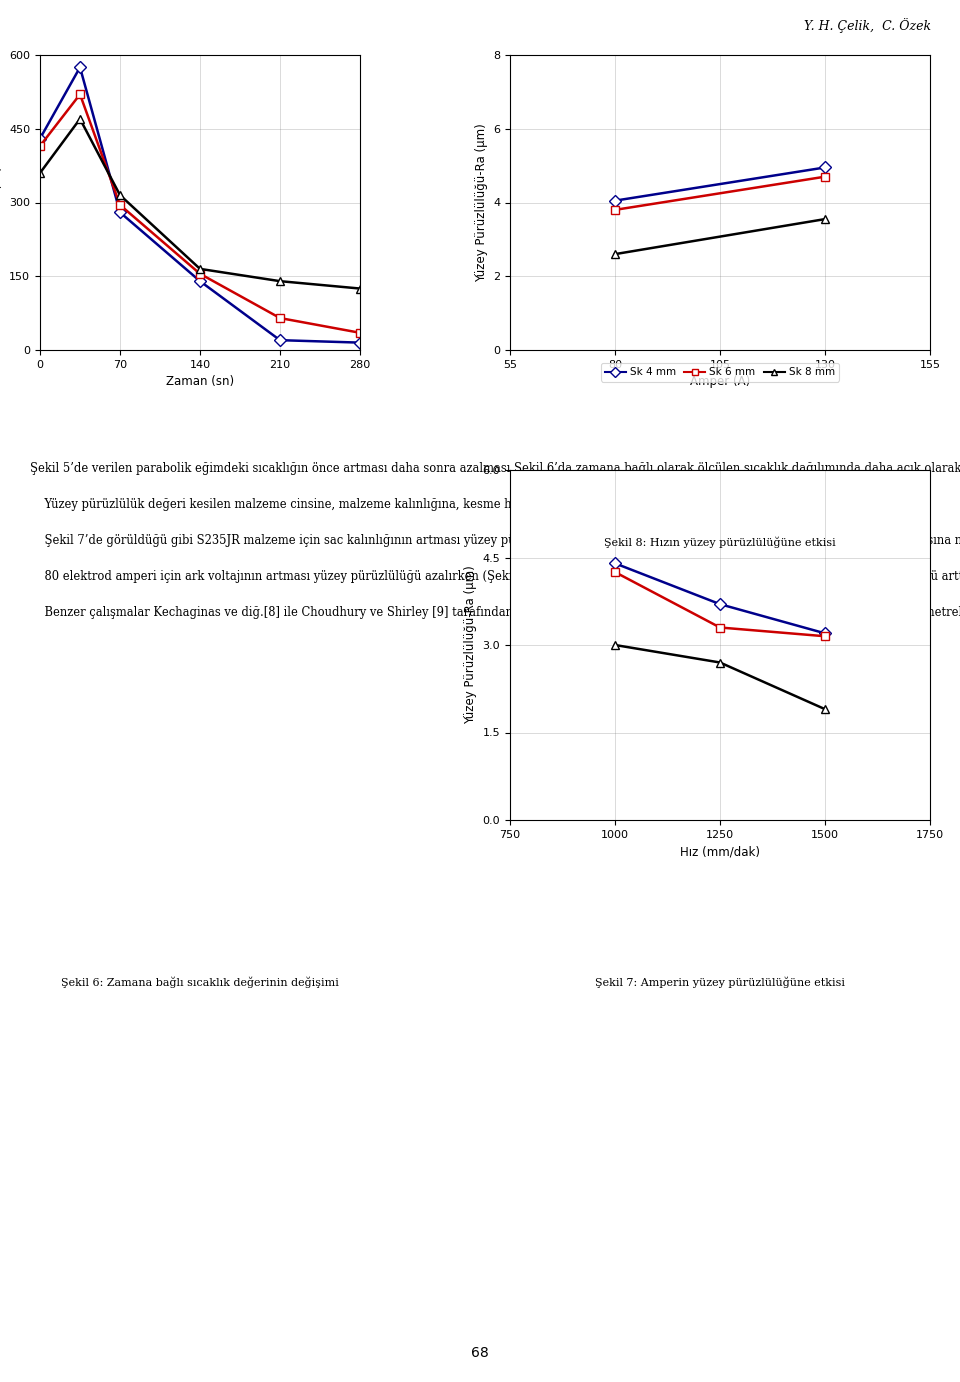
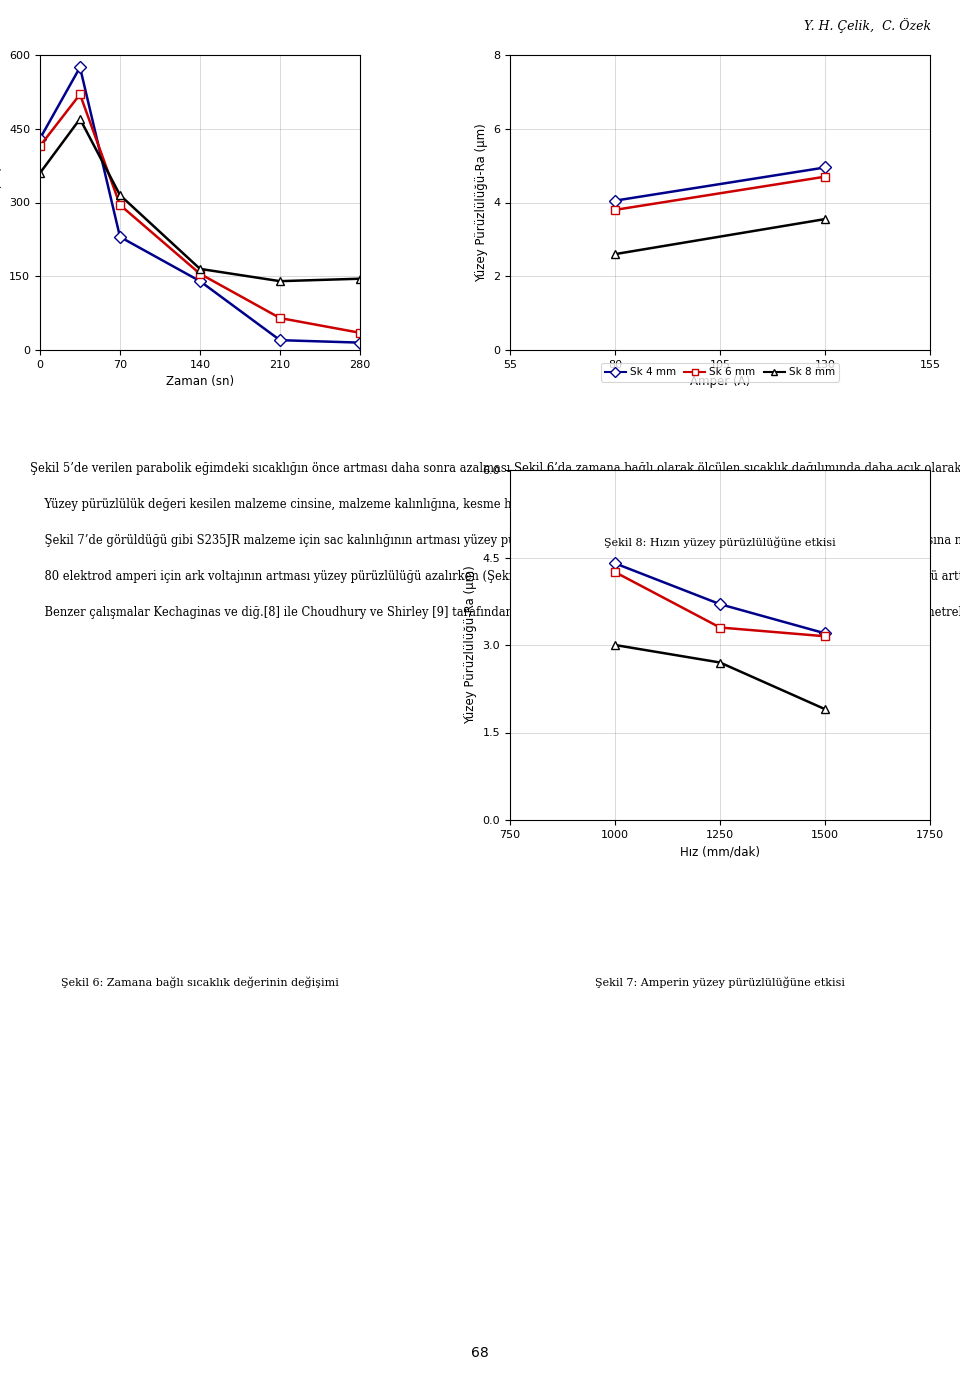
Sk 4 mm/70: 280 -> 230
Sk 8 mm/280: 125 -> 145
